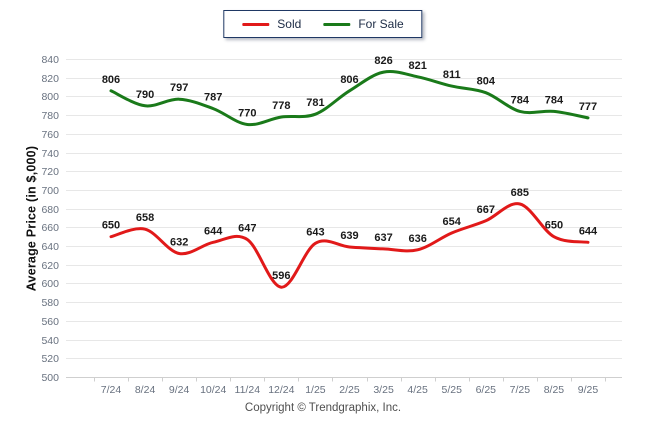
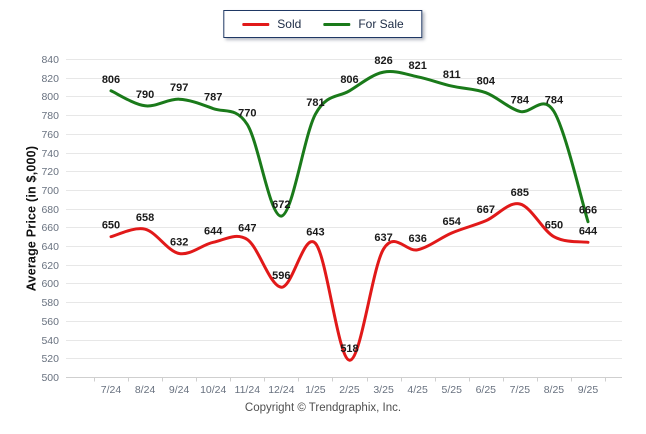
For Sale/12/24: 778 -> 672
Sold/2/25: 639 -> 518
For Sale/9/25: 777 -> 666
